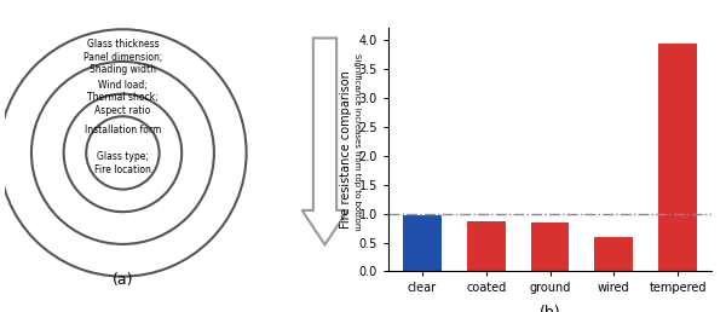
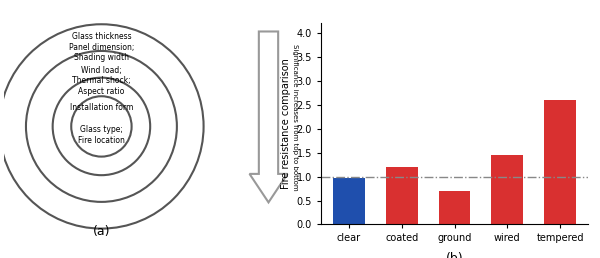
coated: 0.86 -> 1.20
ground: 0.85 -> 0.70
wired: 0.60 -> 1.45
tempered: 3.93 -> 2.60
